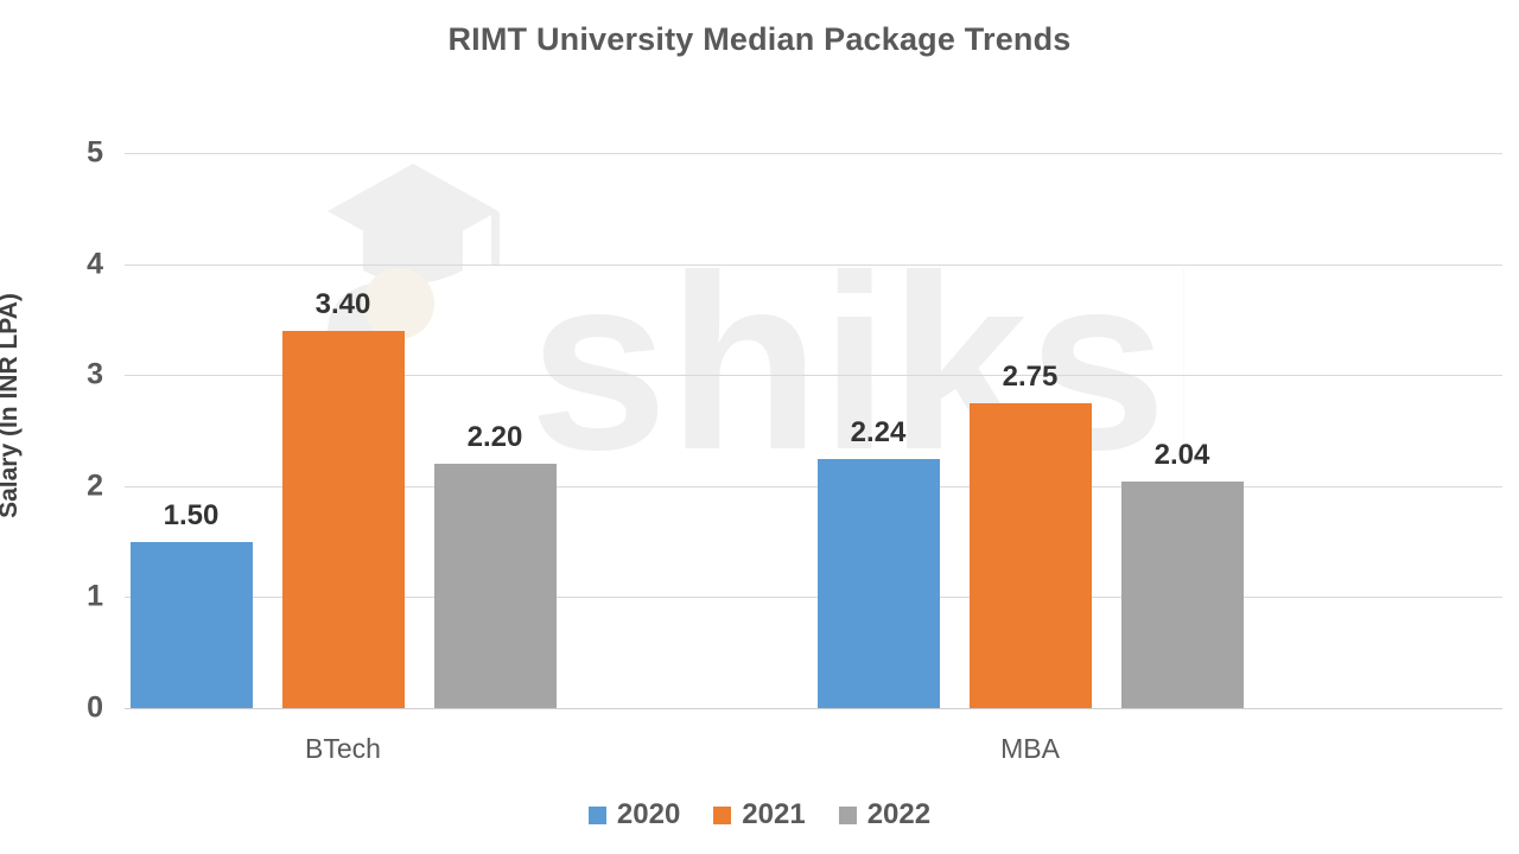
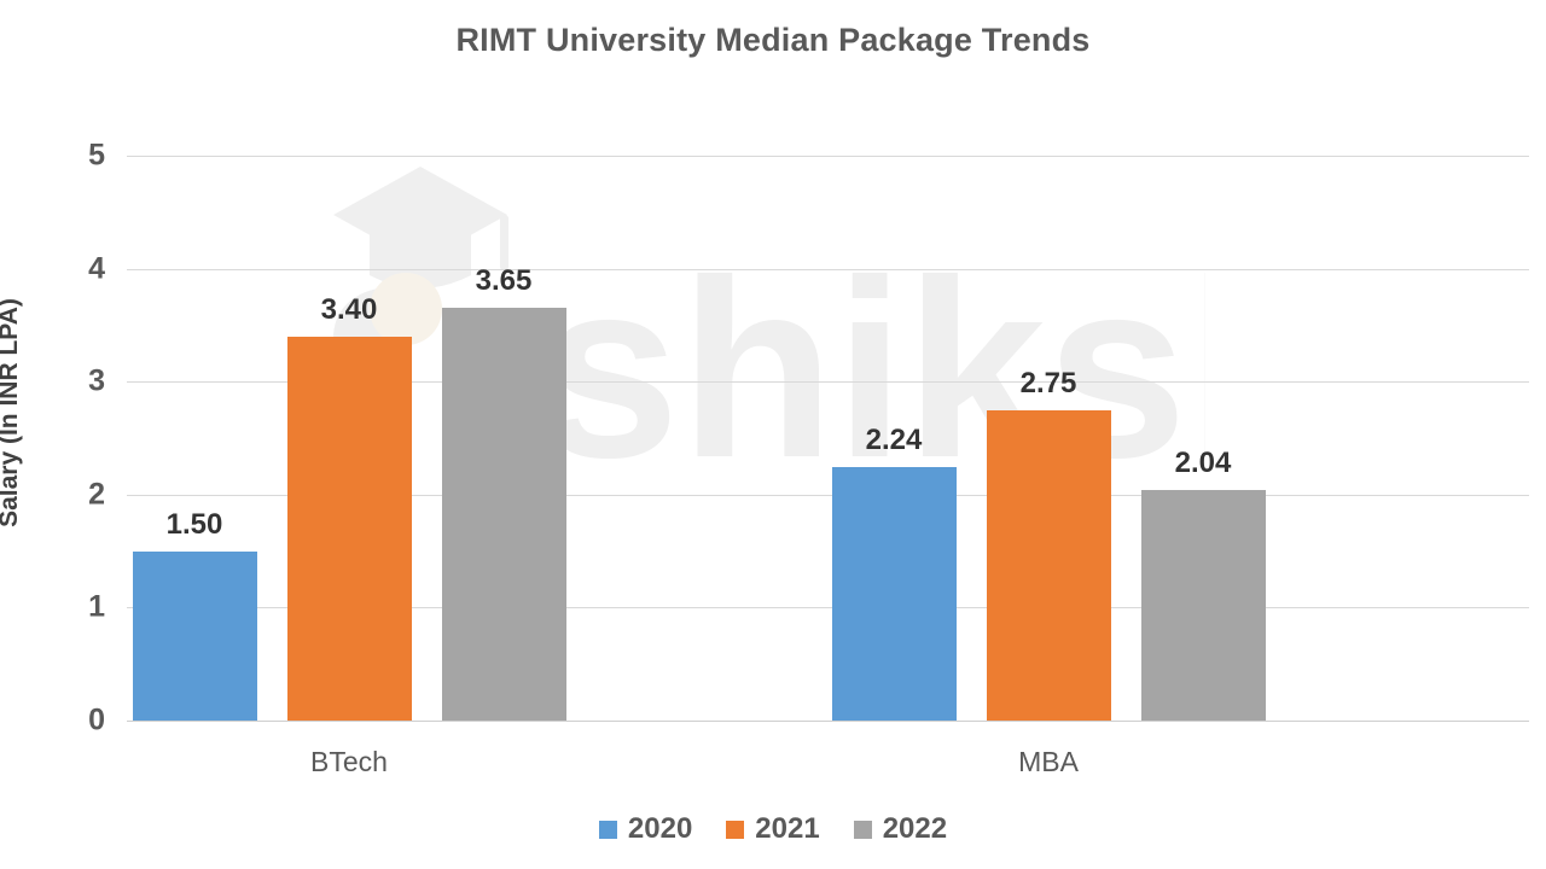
2022/BTech: 2.20 -> 3.65
